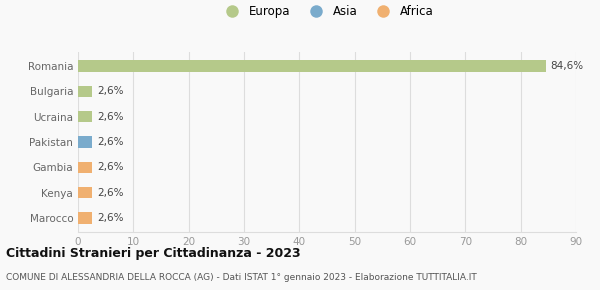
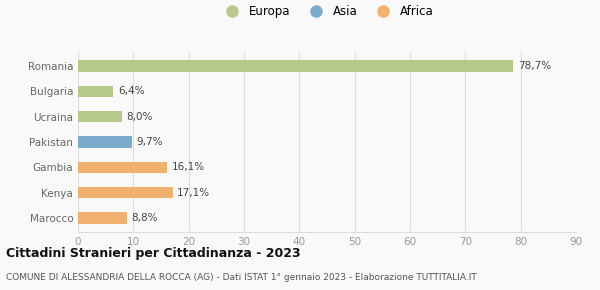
Romania: 84,6% -> 78,7%
Bulgaria: 2,6% -> 6,4%
Ucraina: 2,6% -> 8,0%
Pakistan: 2,6% -> 9,7%
Gambia: 2,6% -> 16,1%
Kenya: 2,6% -> 17,1%
Marocco: 2,6% -> 8,8%
